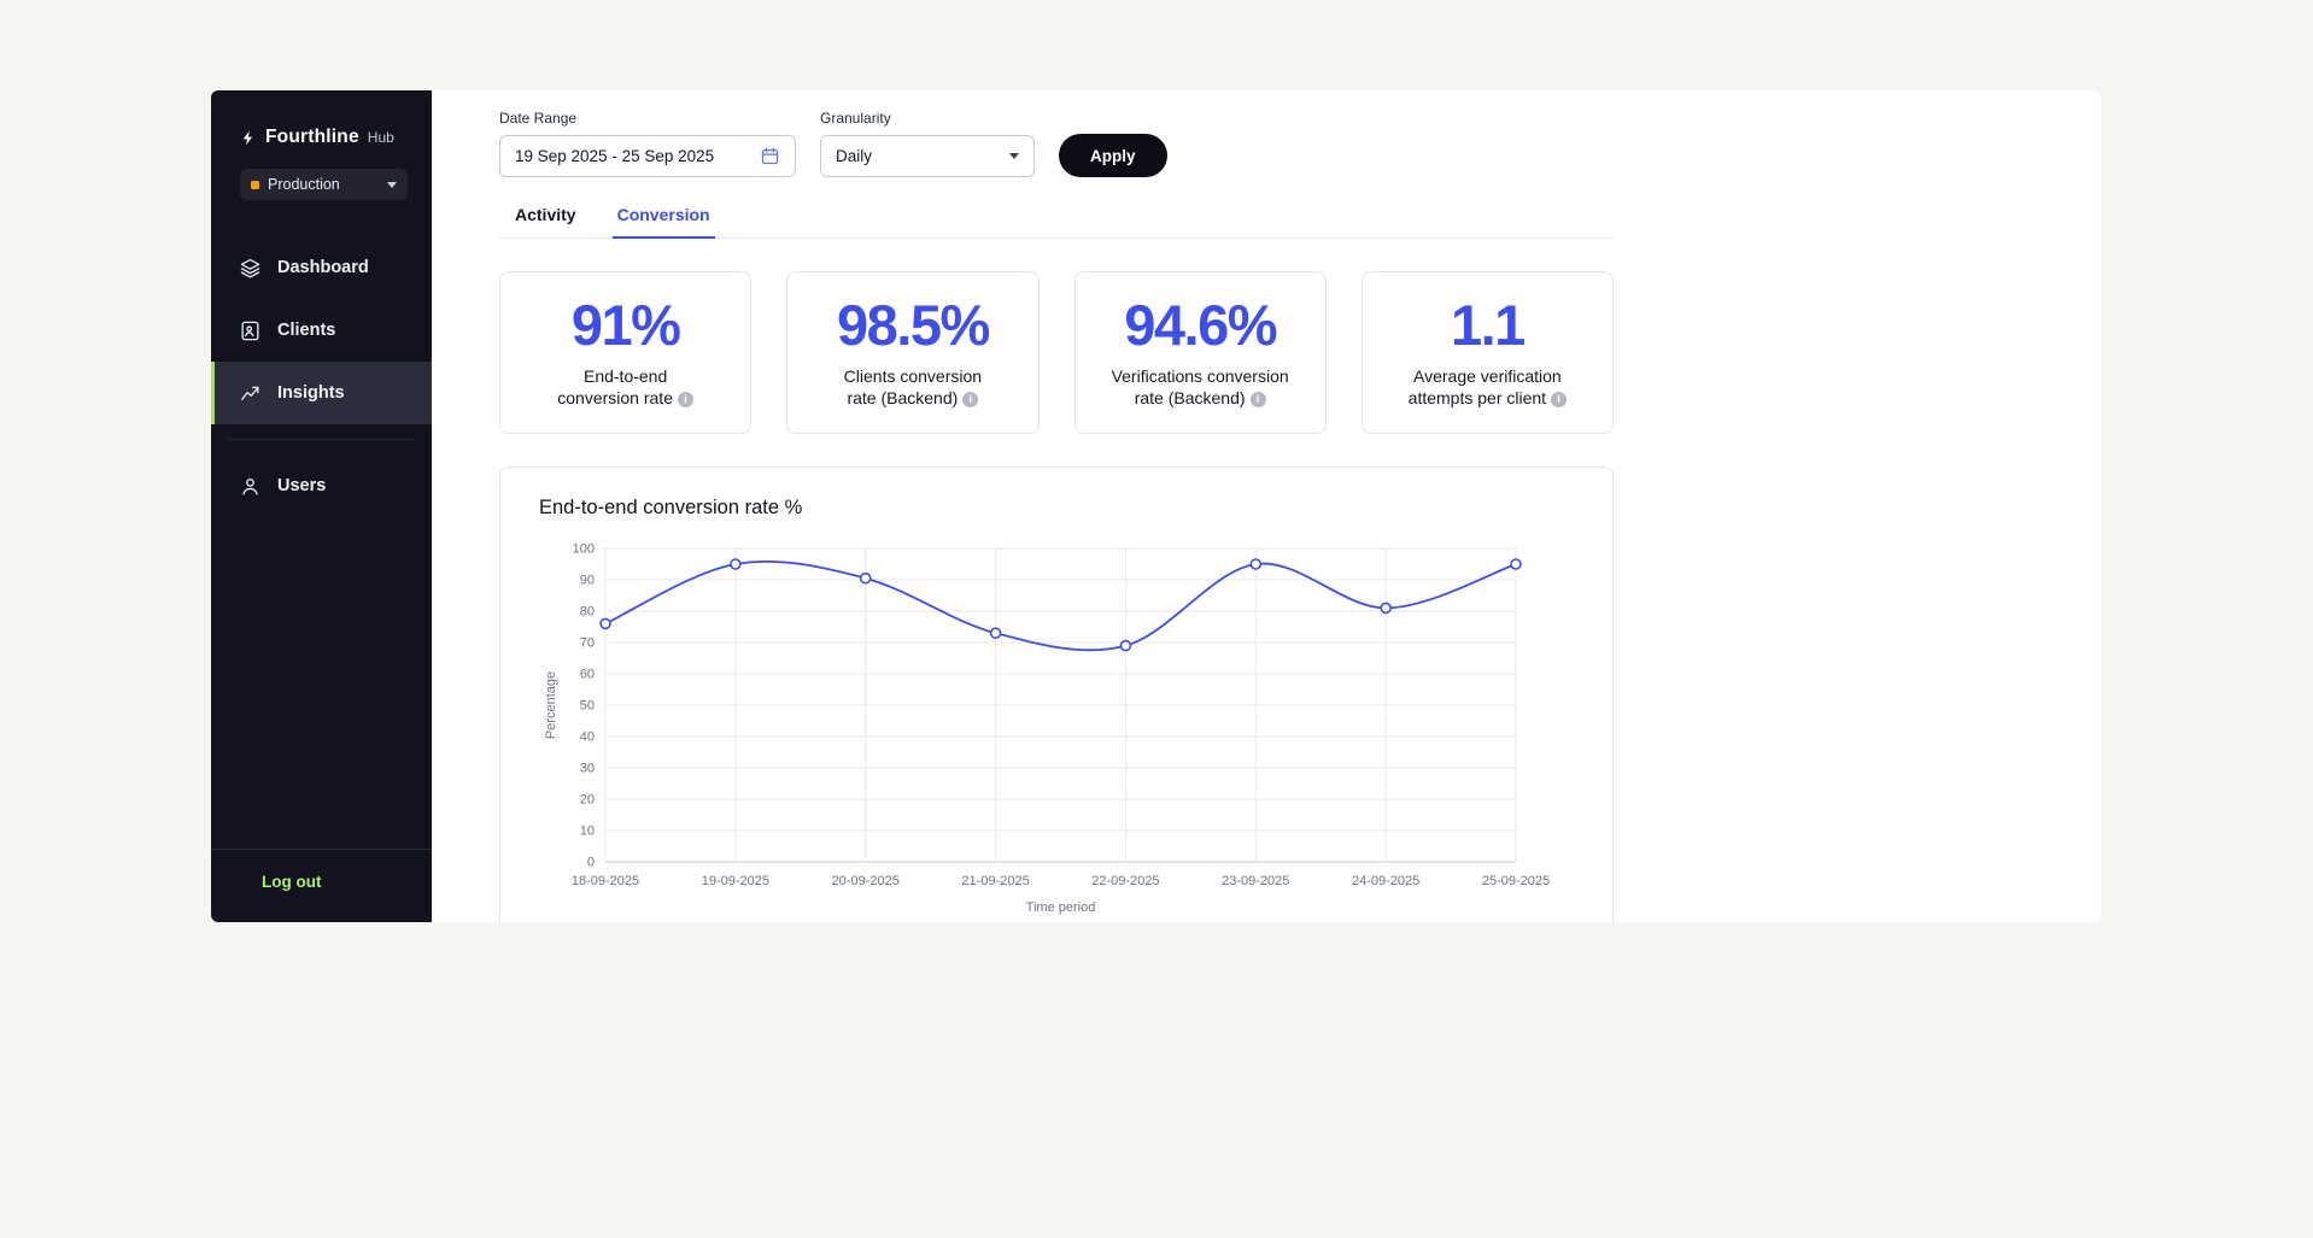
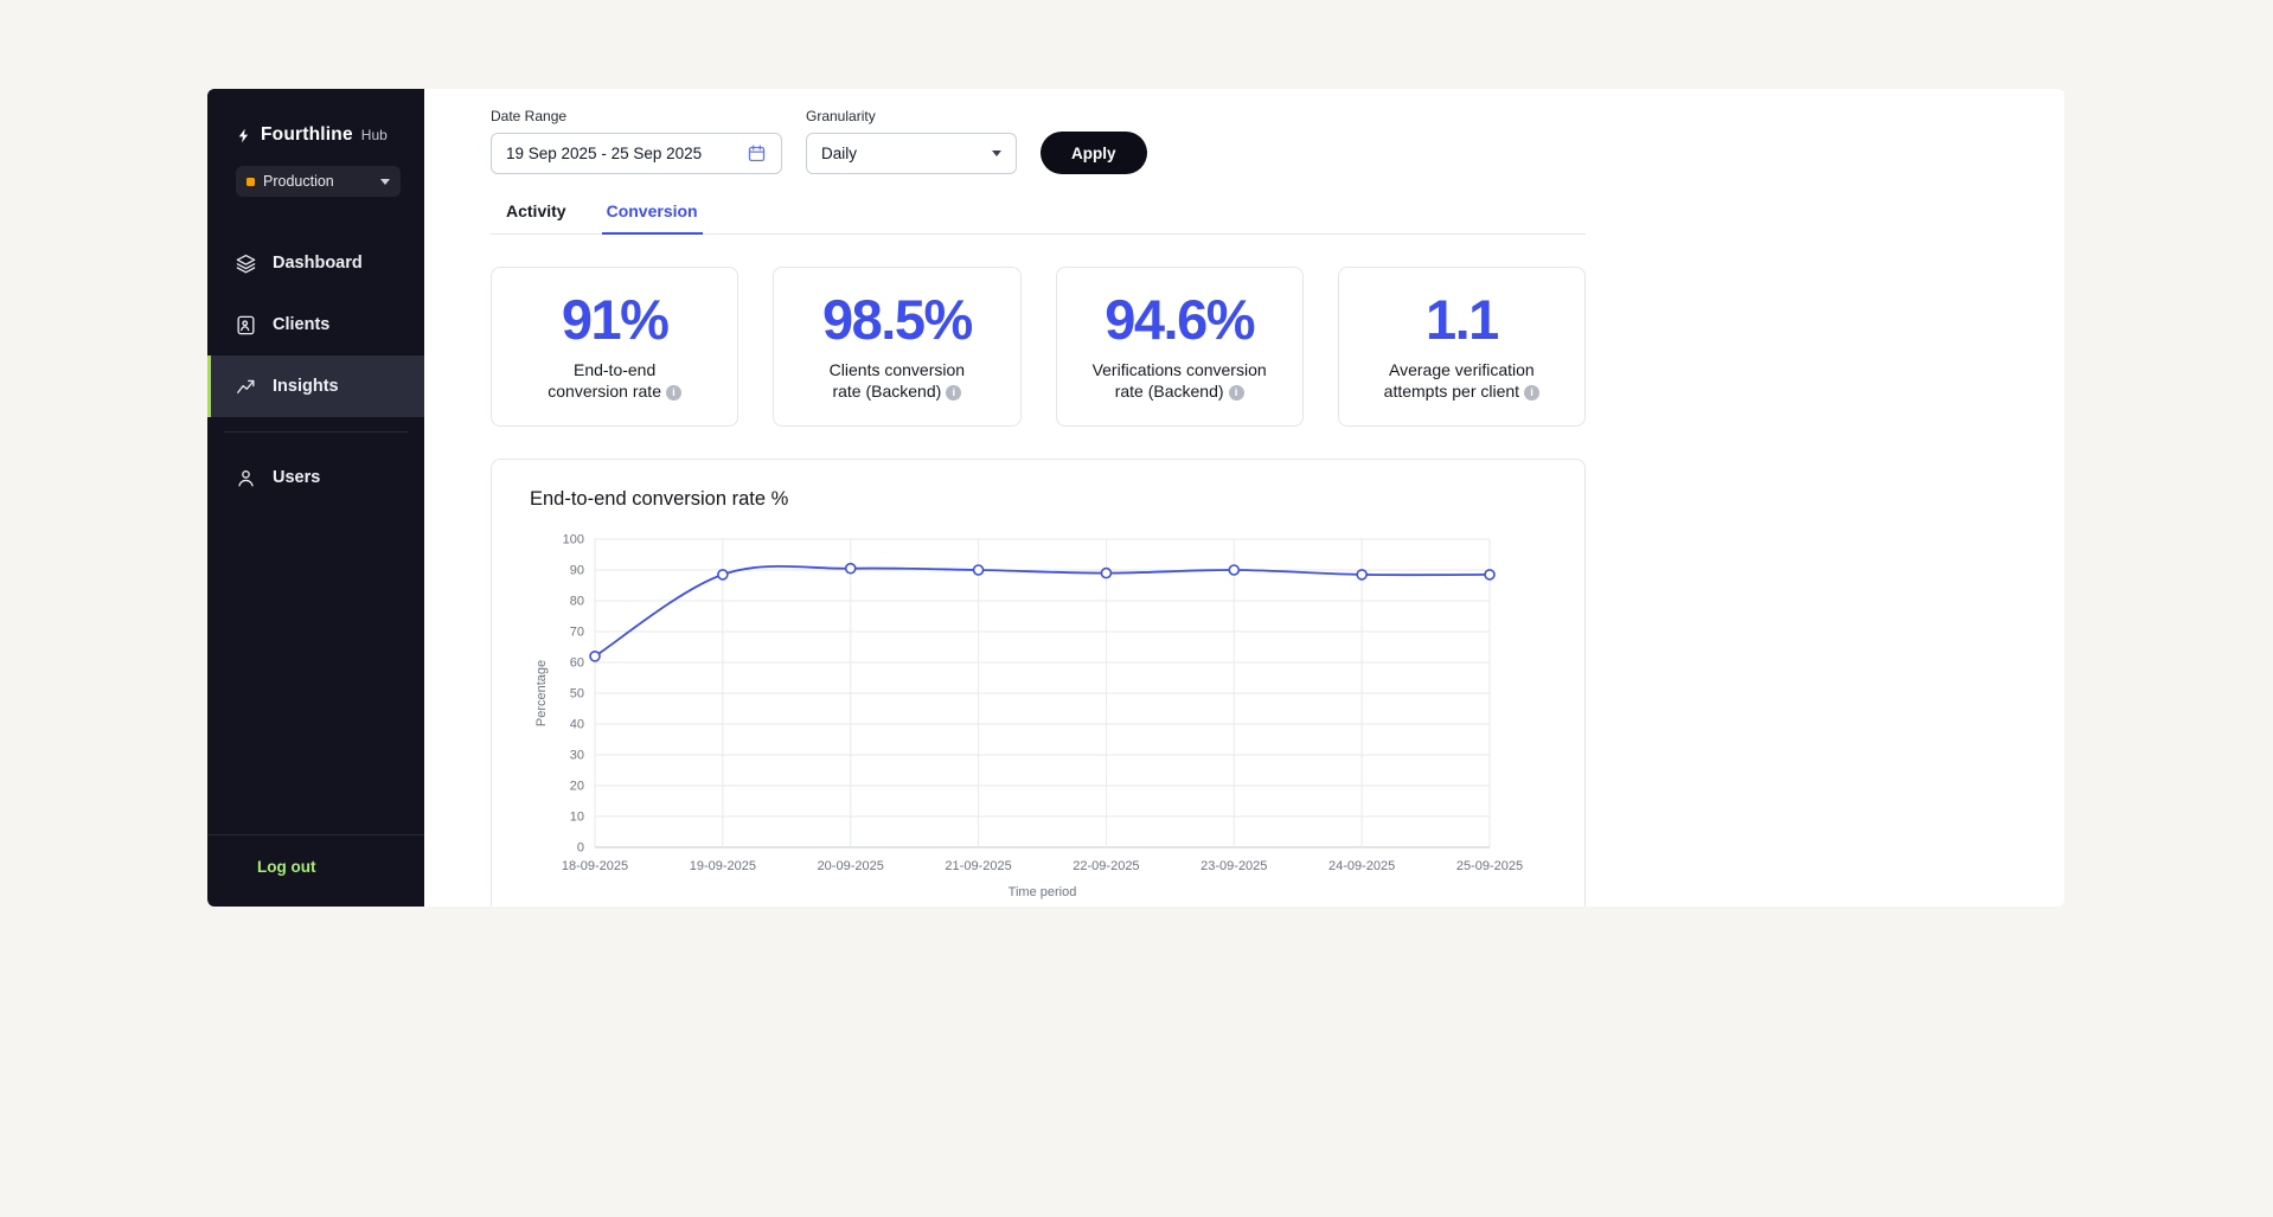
18-09-2025: 76 -> 62
19-09-2025: 95 -> 88
21-09-2025: 73 -> 90
22-09-2025: 69 -> 89
23-09-2025: 95 -> 90
24-09-2025: 81 -> 88
25-09-2025: 95 -> 88
